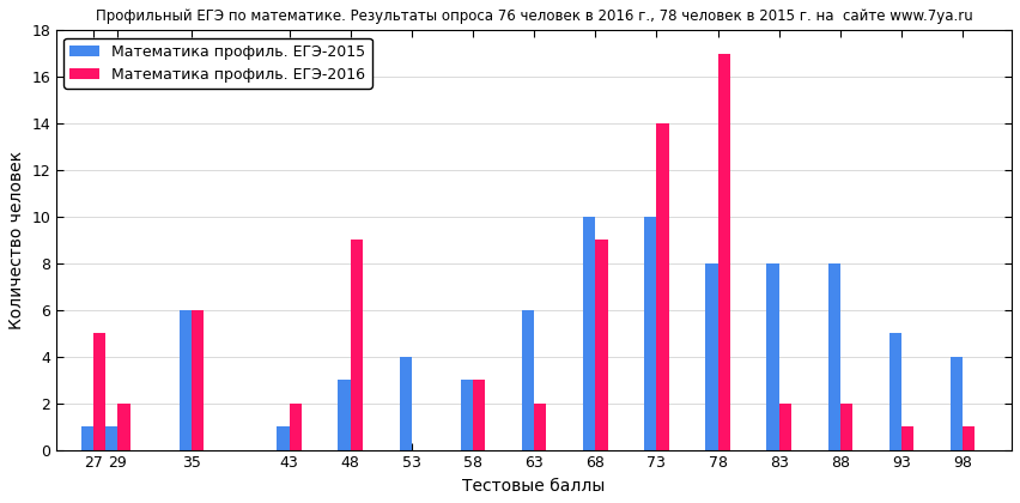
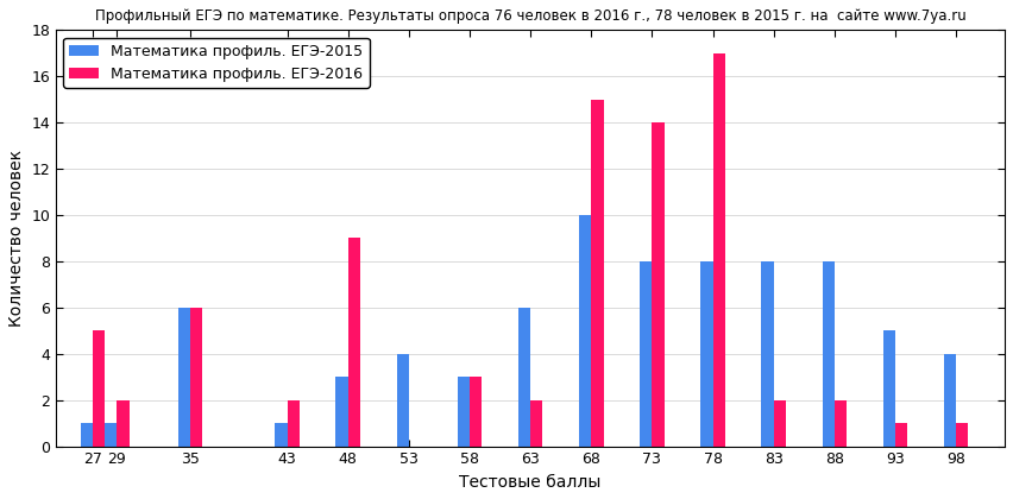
Математика профиль. ЕГЭ-2016/68: 9 -> 15
Математика профиль. ЕГЭ-2015/73: 10 -> 8
